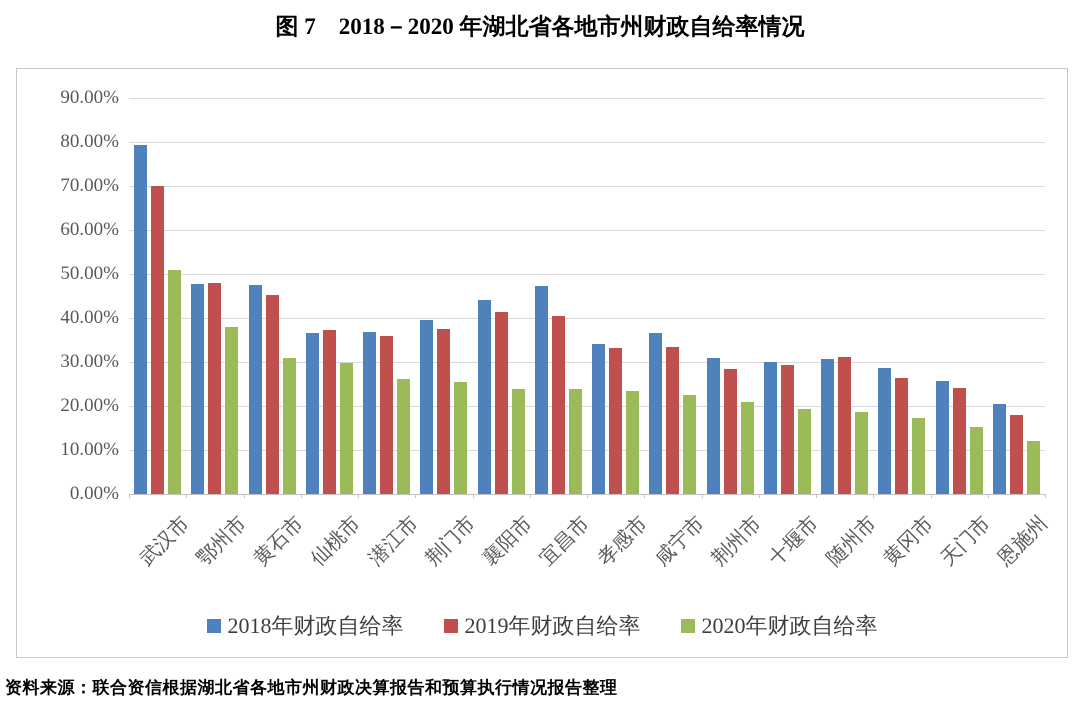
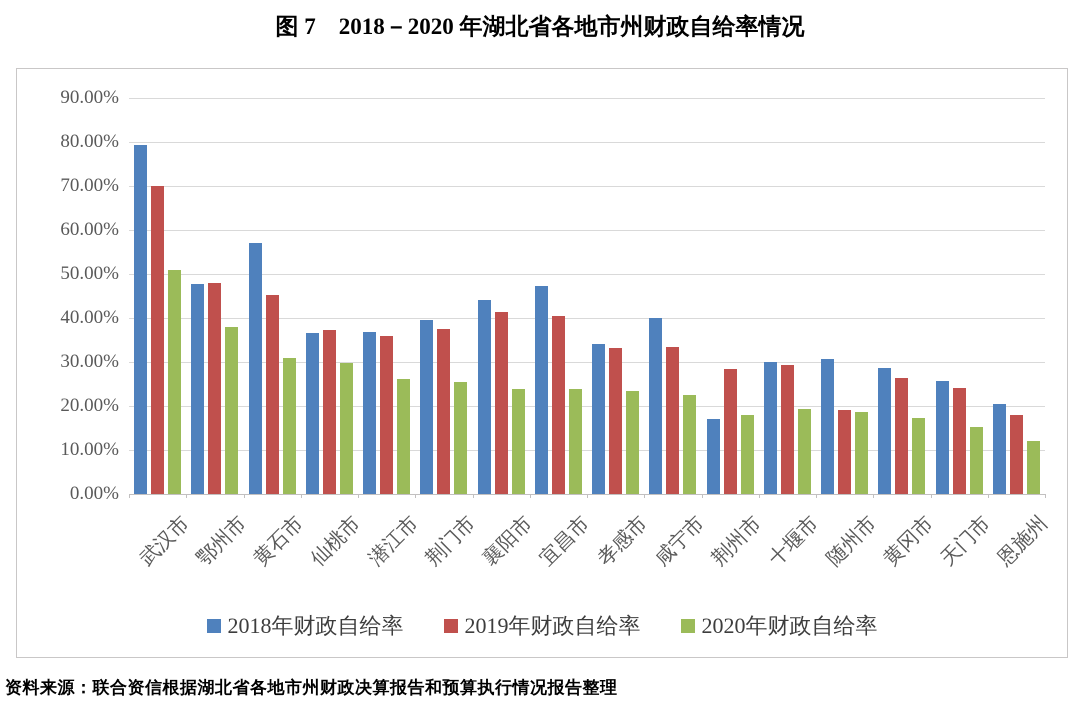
2018年财政自给率/黄石市: 47% -> 57%
2018年财政自给率/咸宁市: 37% -> 40%
2018年财政自给率/荆州市: 31% -> 17%
2020年财政自给率/荆州市: 21% -> 18%
2019年财政自给率/随州市: 31% -> 19%
